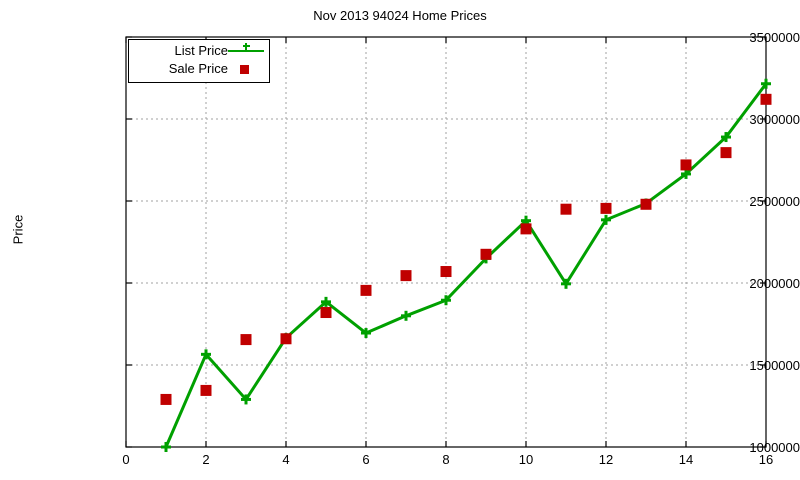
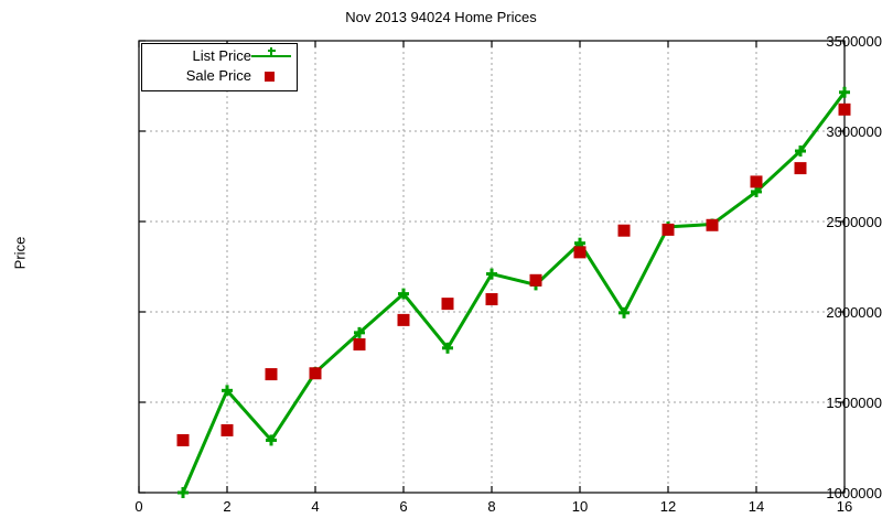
List Price/6: 1700000 -> 2100000
List Price/8: 1900000 -> 2210000
List Price/12: 2380000 -> 2470000
